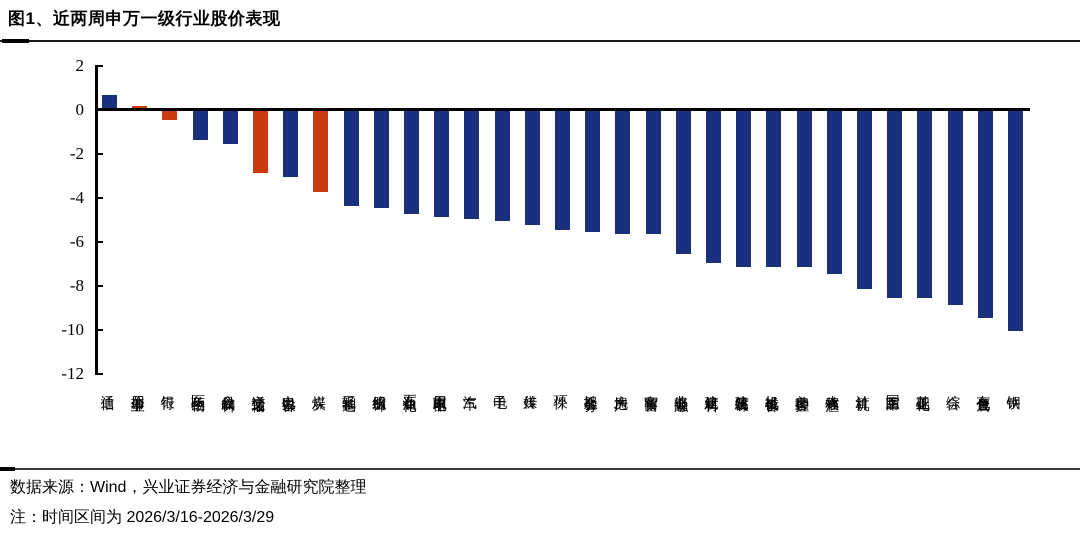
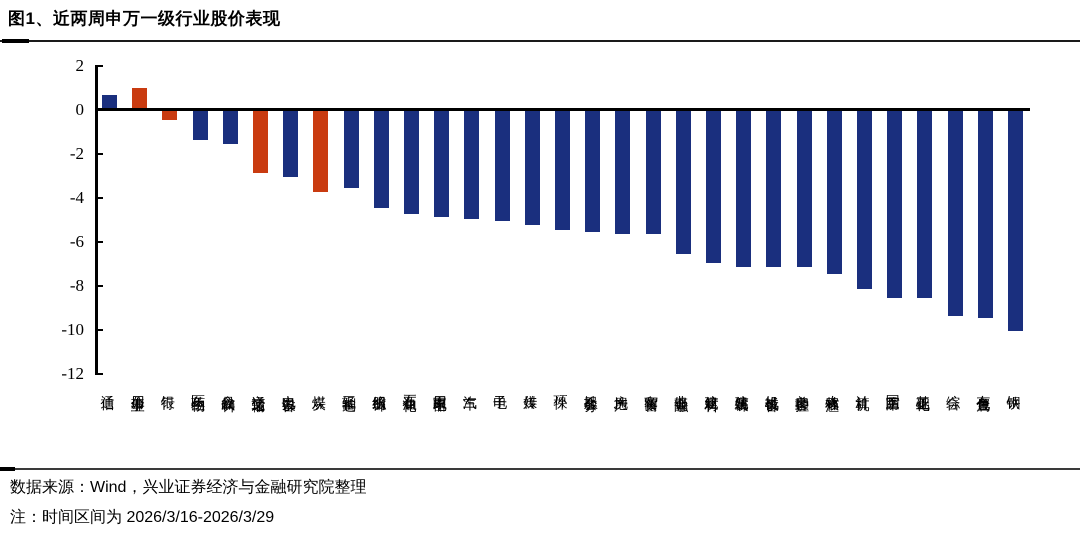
公用事业: 0.1 -> 0.9
轻工制造: -4.3 -> -3.5
综合: -8.8 -> -9.3
